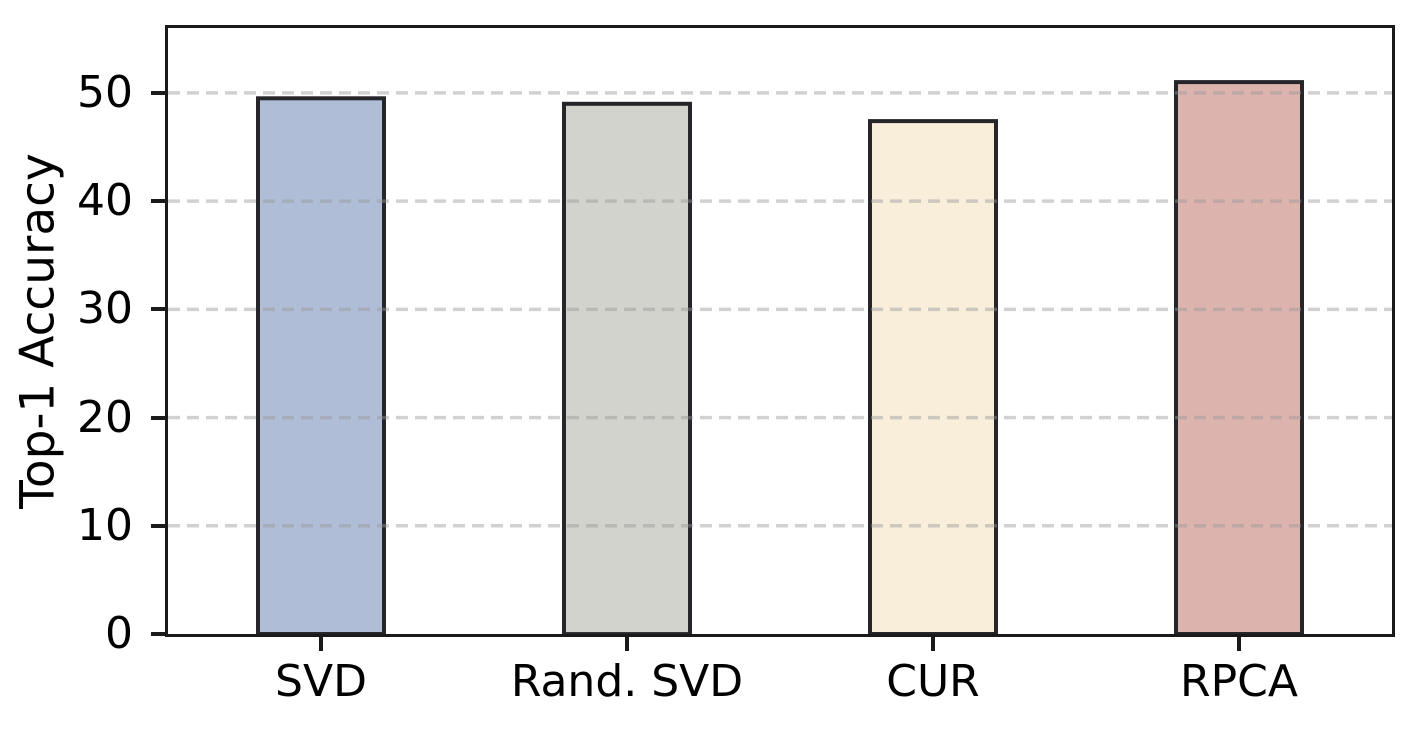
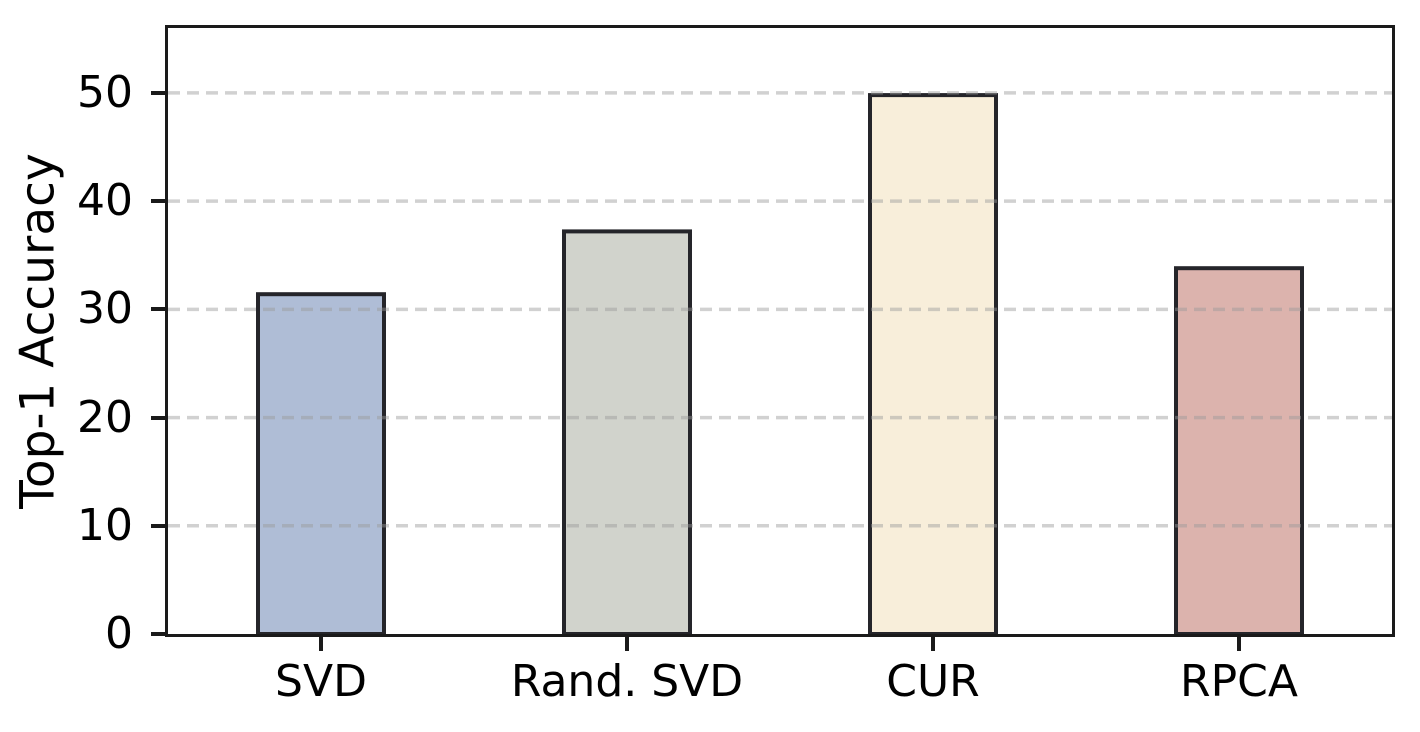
SVD: 49.5 -> 31.4
Rand. SVD: 49.0 -> 37.2
CUR: 47.4 -> 49.8
RPCA: 51.0 -> 33.8
